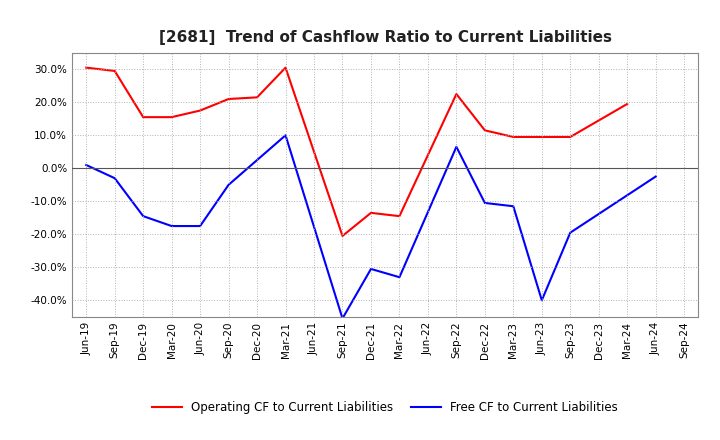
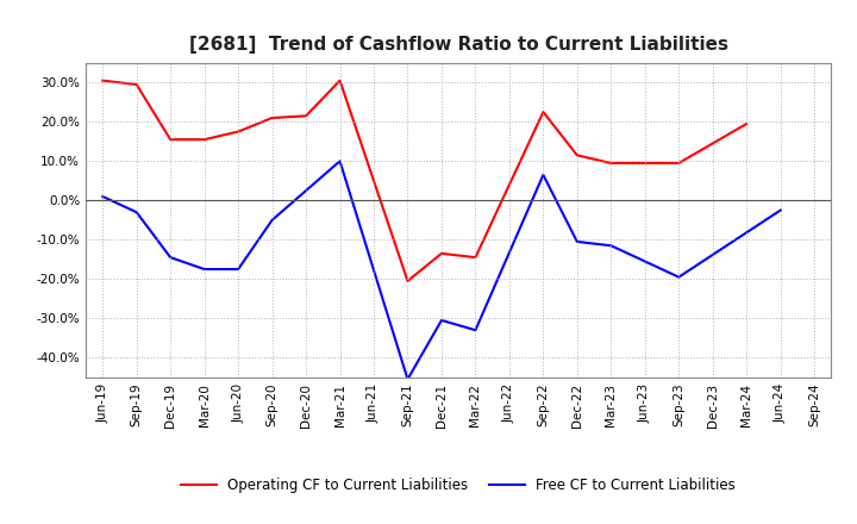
Free CF to Current Liabilities/Jun-23: -40.0% -> -15.5%
